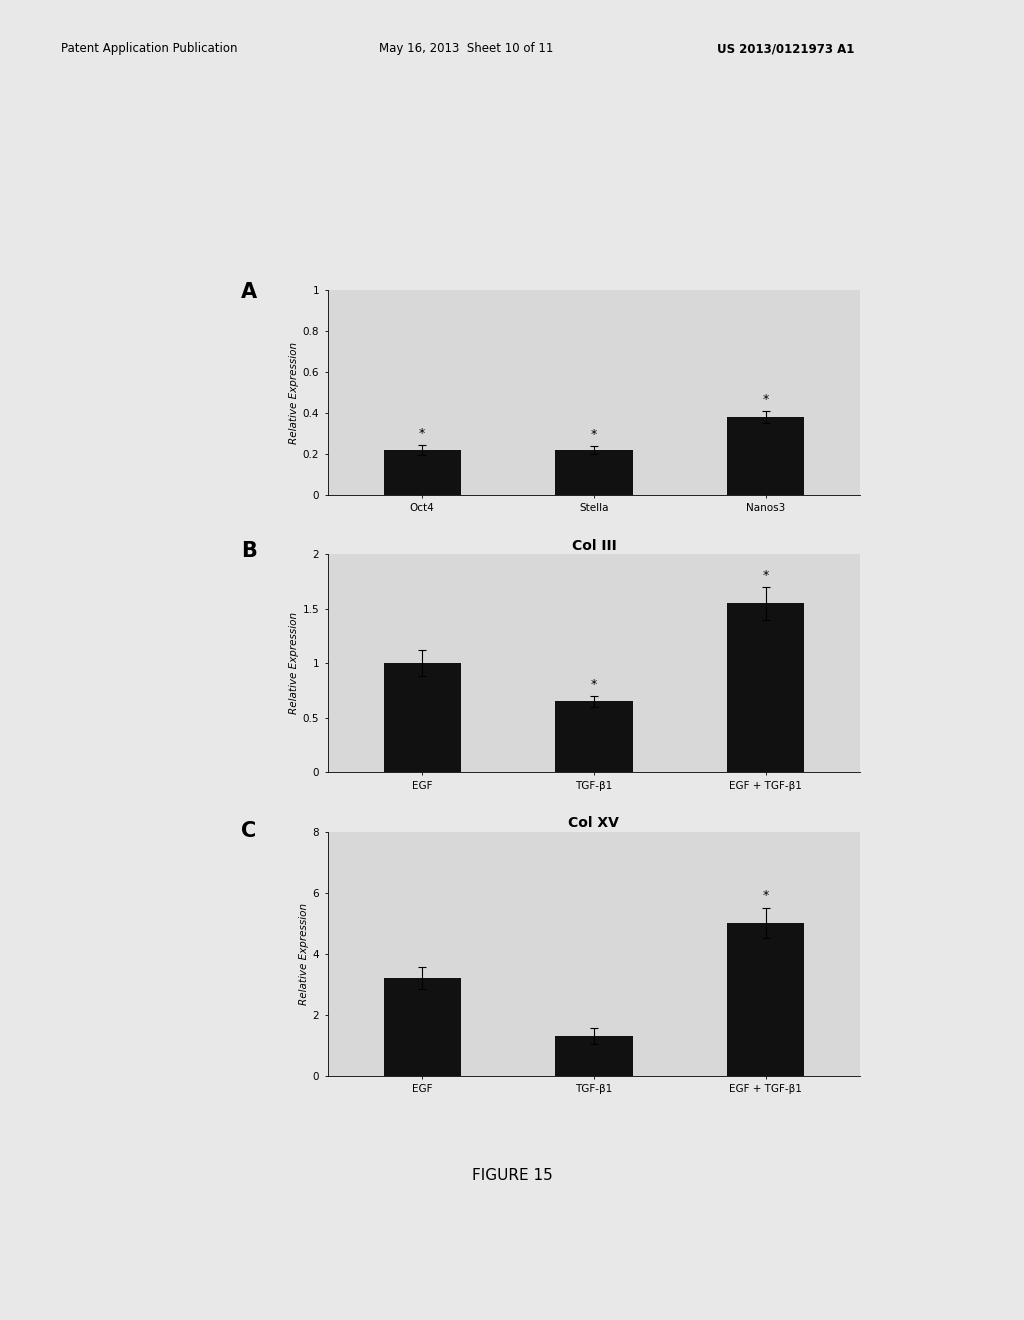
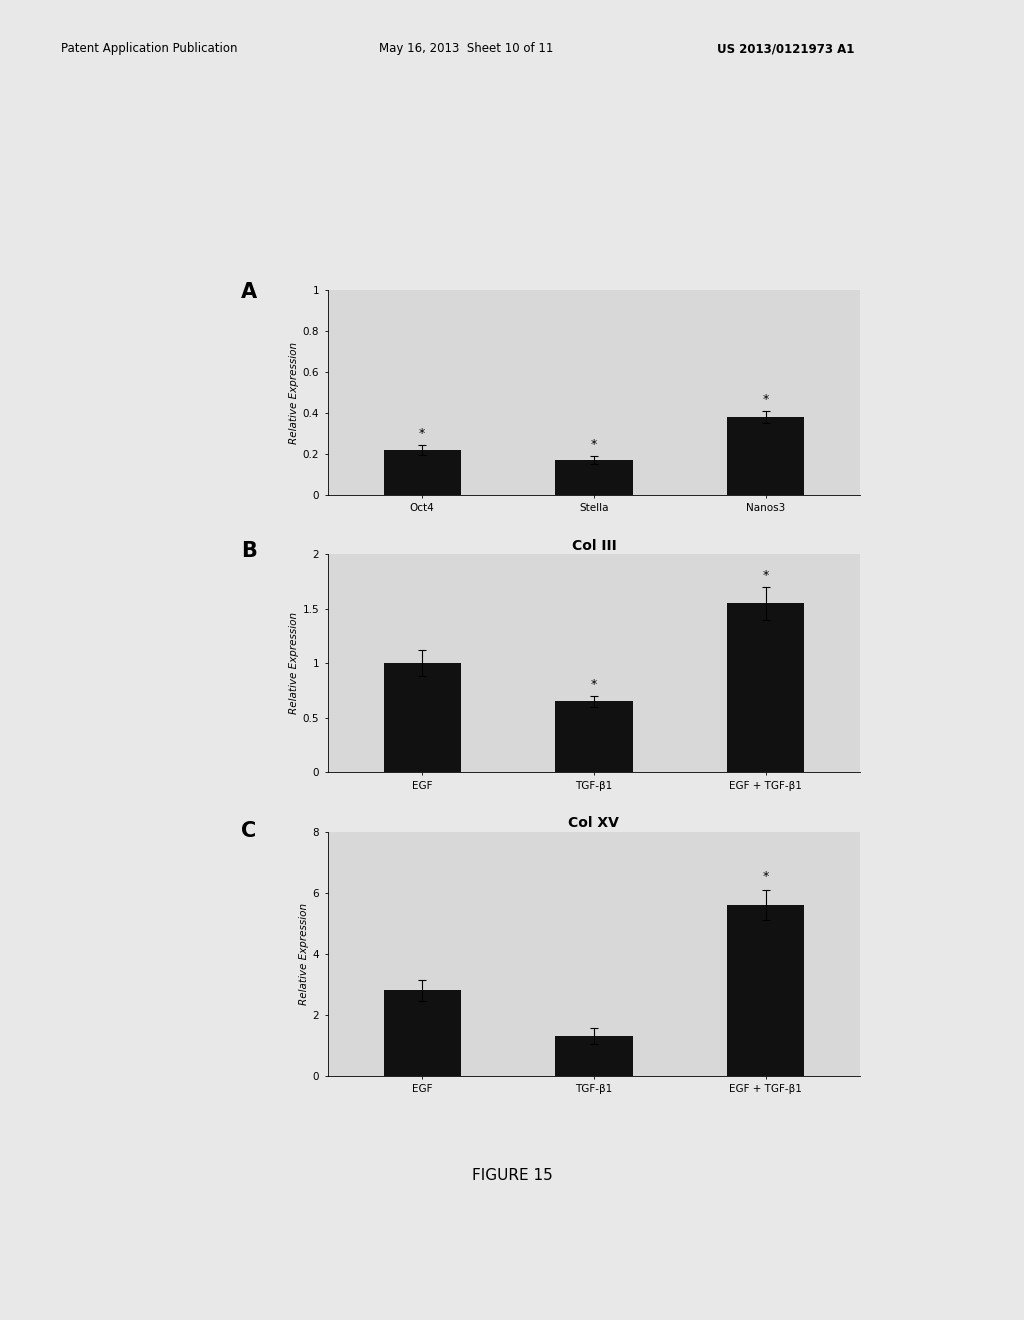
Stella: 0.22 -> 0.17
Col XV/EGF: 3.2 -> 2.8
Col XV/EGF + TGF-β1: 5.0 -> 5.6
